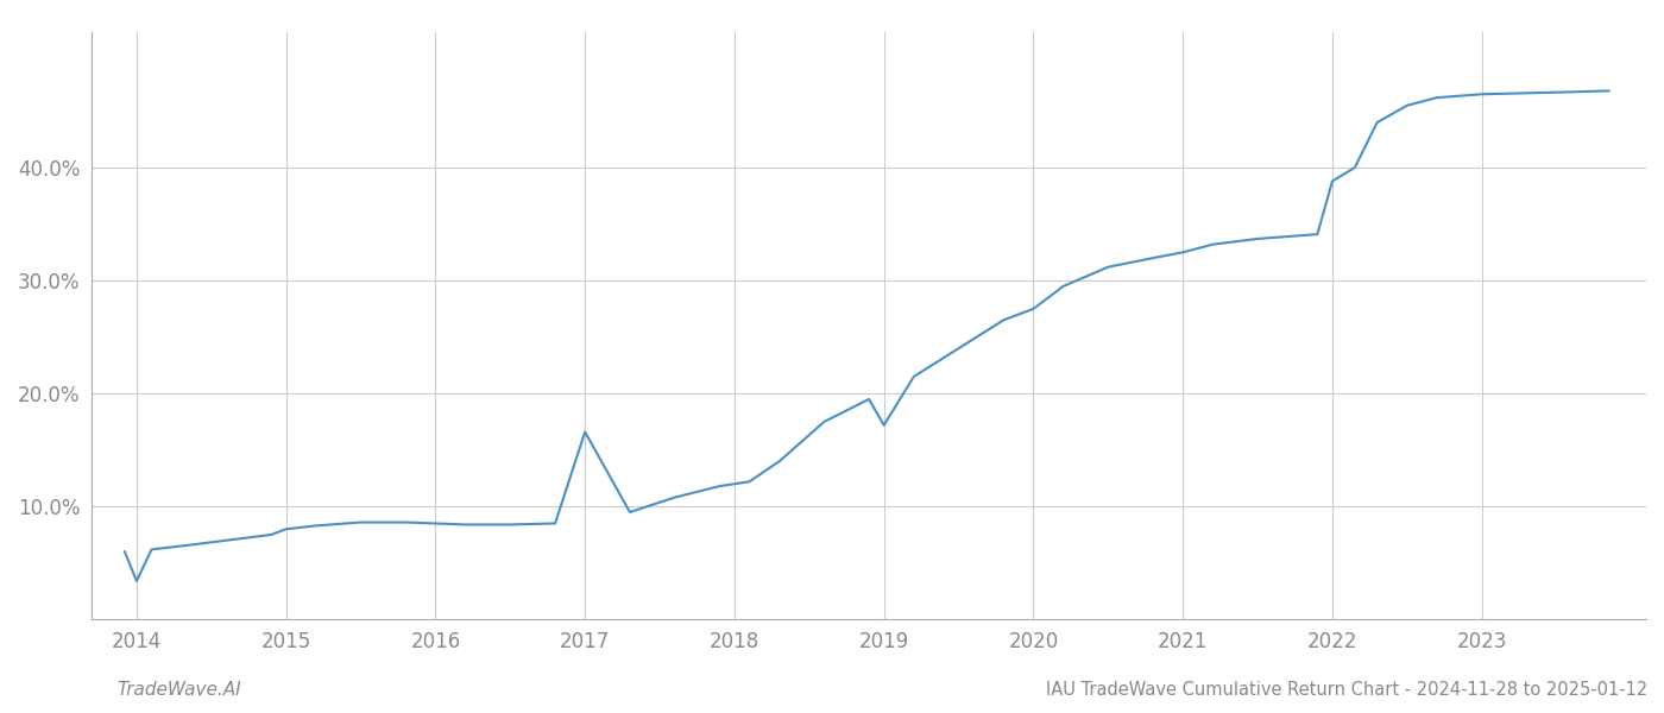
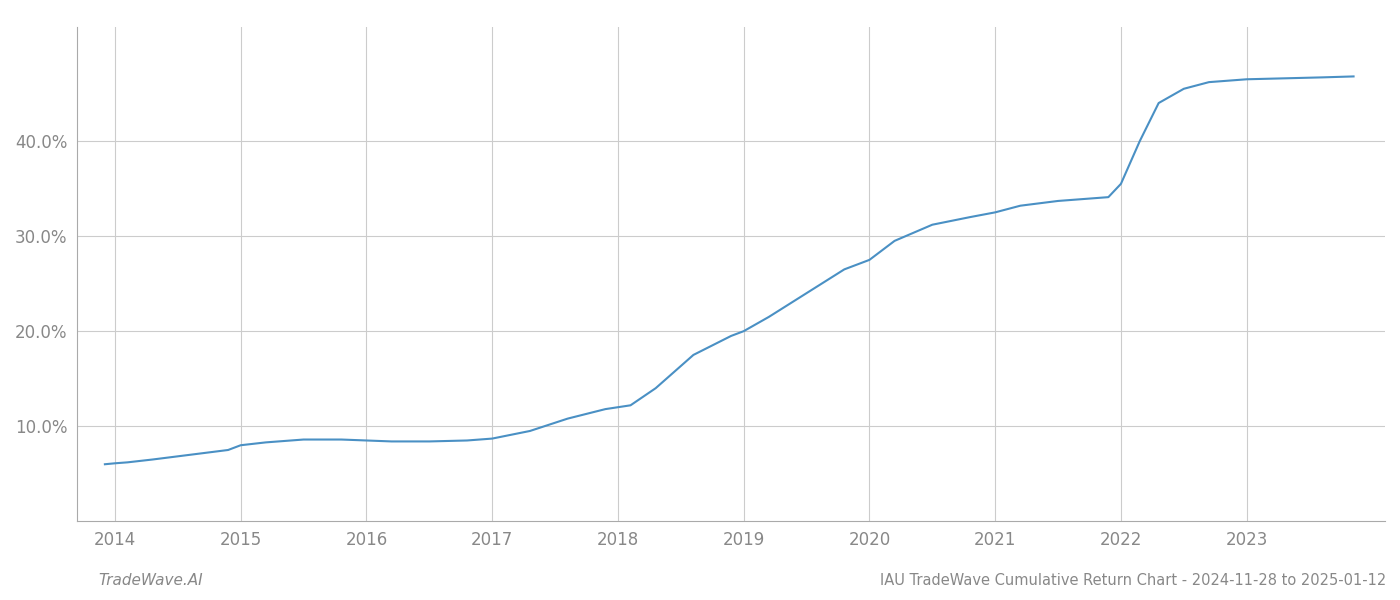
2014: 3.4% -> 6.1%
2017: 16.6% -> 8.7%
2019: 17.2% -> 20.0%
2022: 38.8% -> 35.5%
